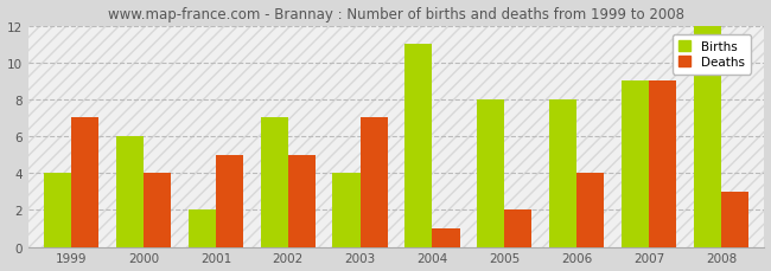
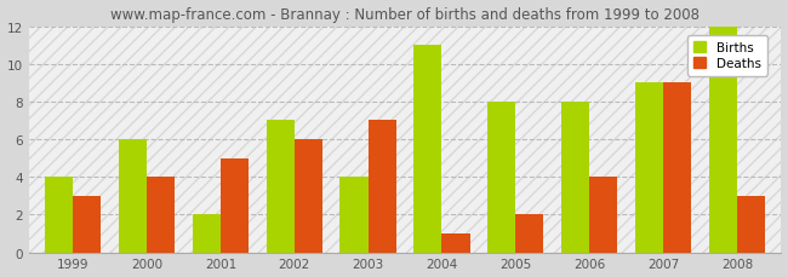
Deaths/1999: 7 -> 3
Deaths/2002: 5 -> 6
